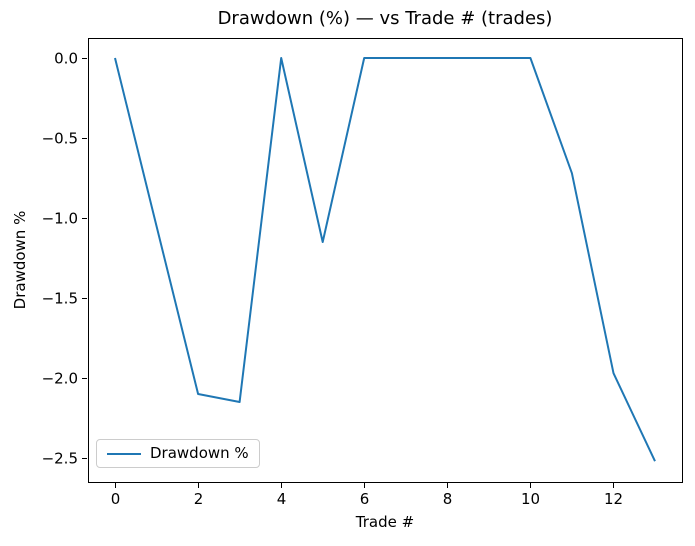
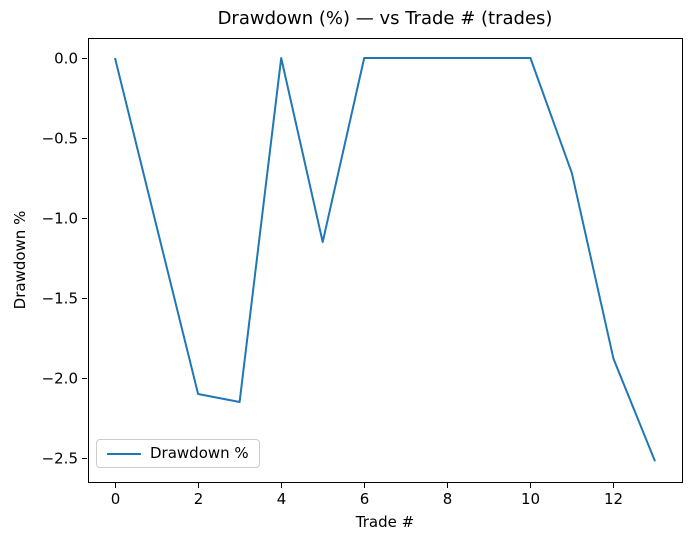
12: -1.97 -> -1.88
